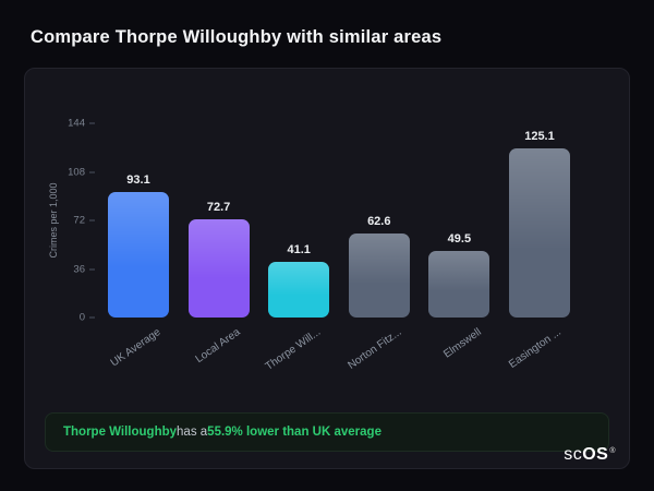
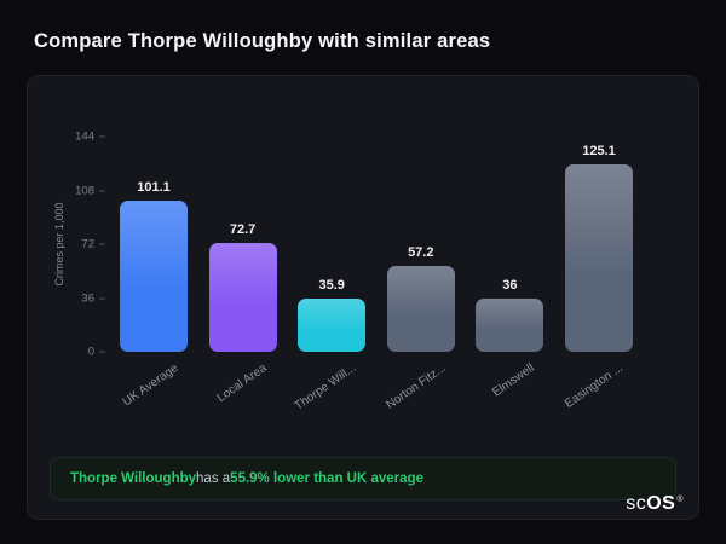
UK Average: 93.1 -> 101.1
Thorpe Will...: 41.1 -> 35.9
Norton Fitz...: 62.6 -> 57.2
Elmswell: 49.5 -> 36
